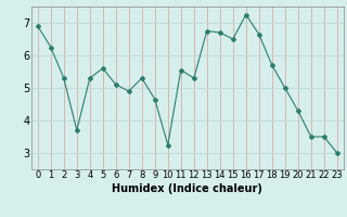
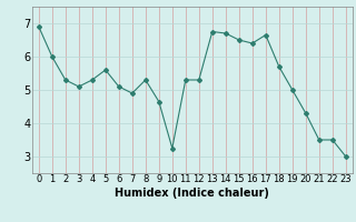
1: 6.25 -> 6.00
3: 3.70 -> 5.10
11: 5.55 -> 5.30
16: 7.25 -> 6.40
